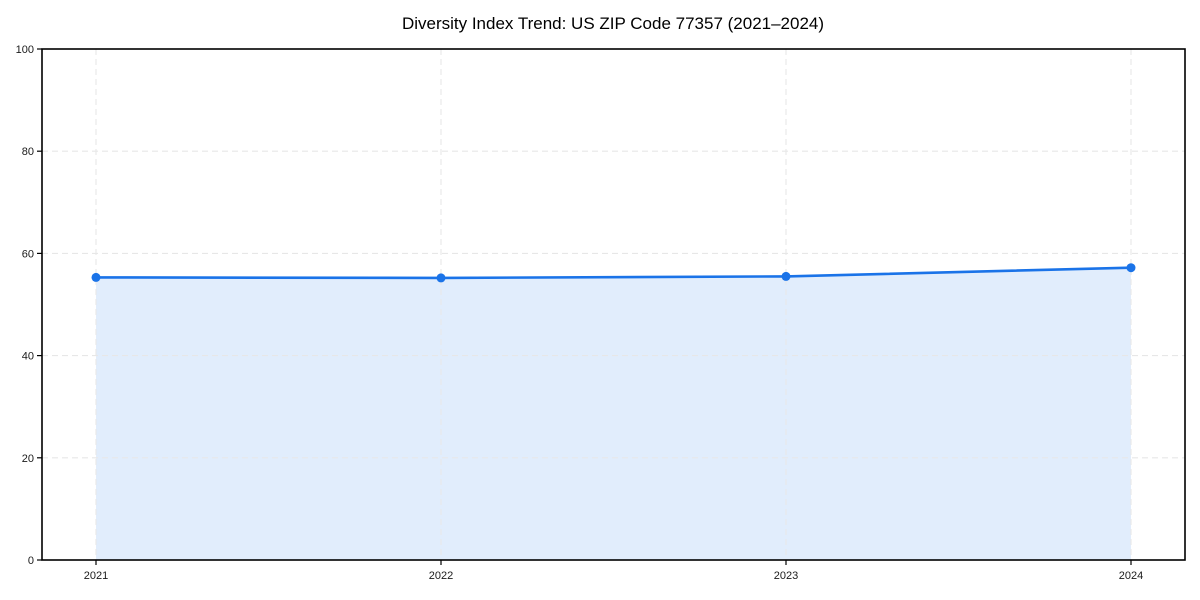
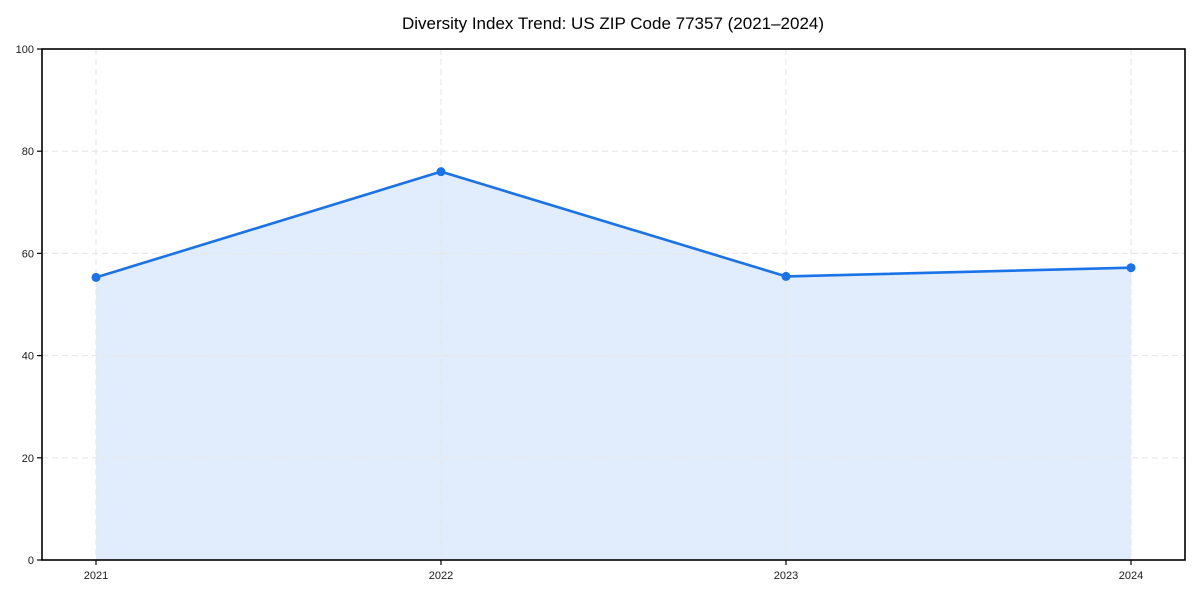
2022: 55 -> 76
